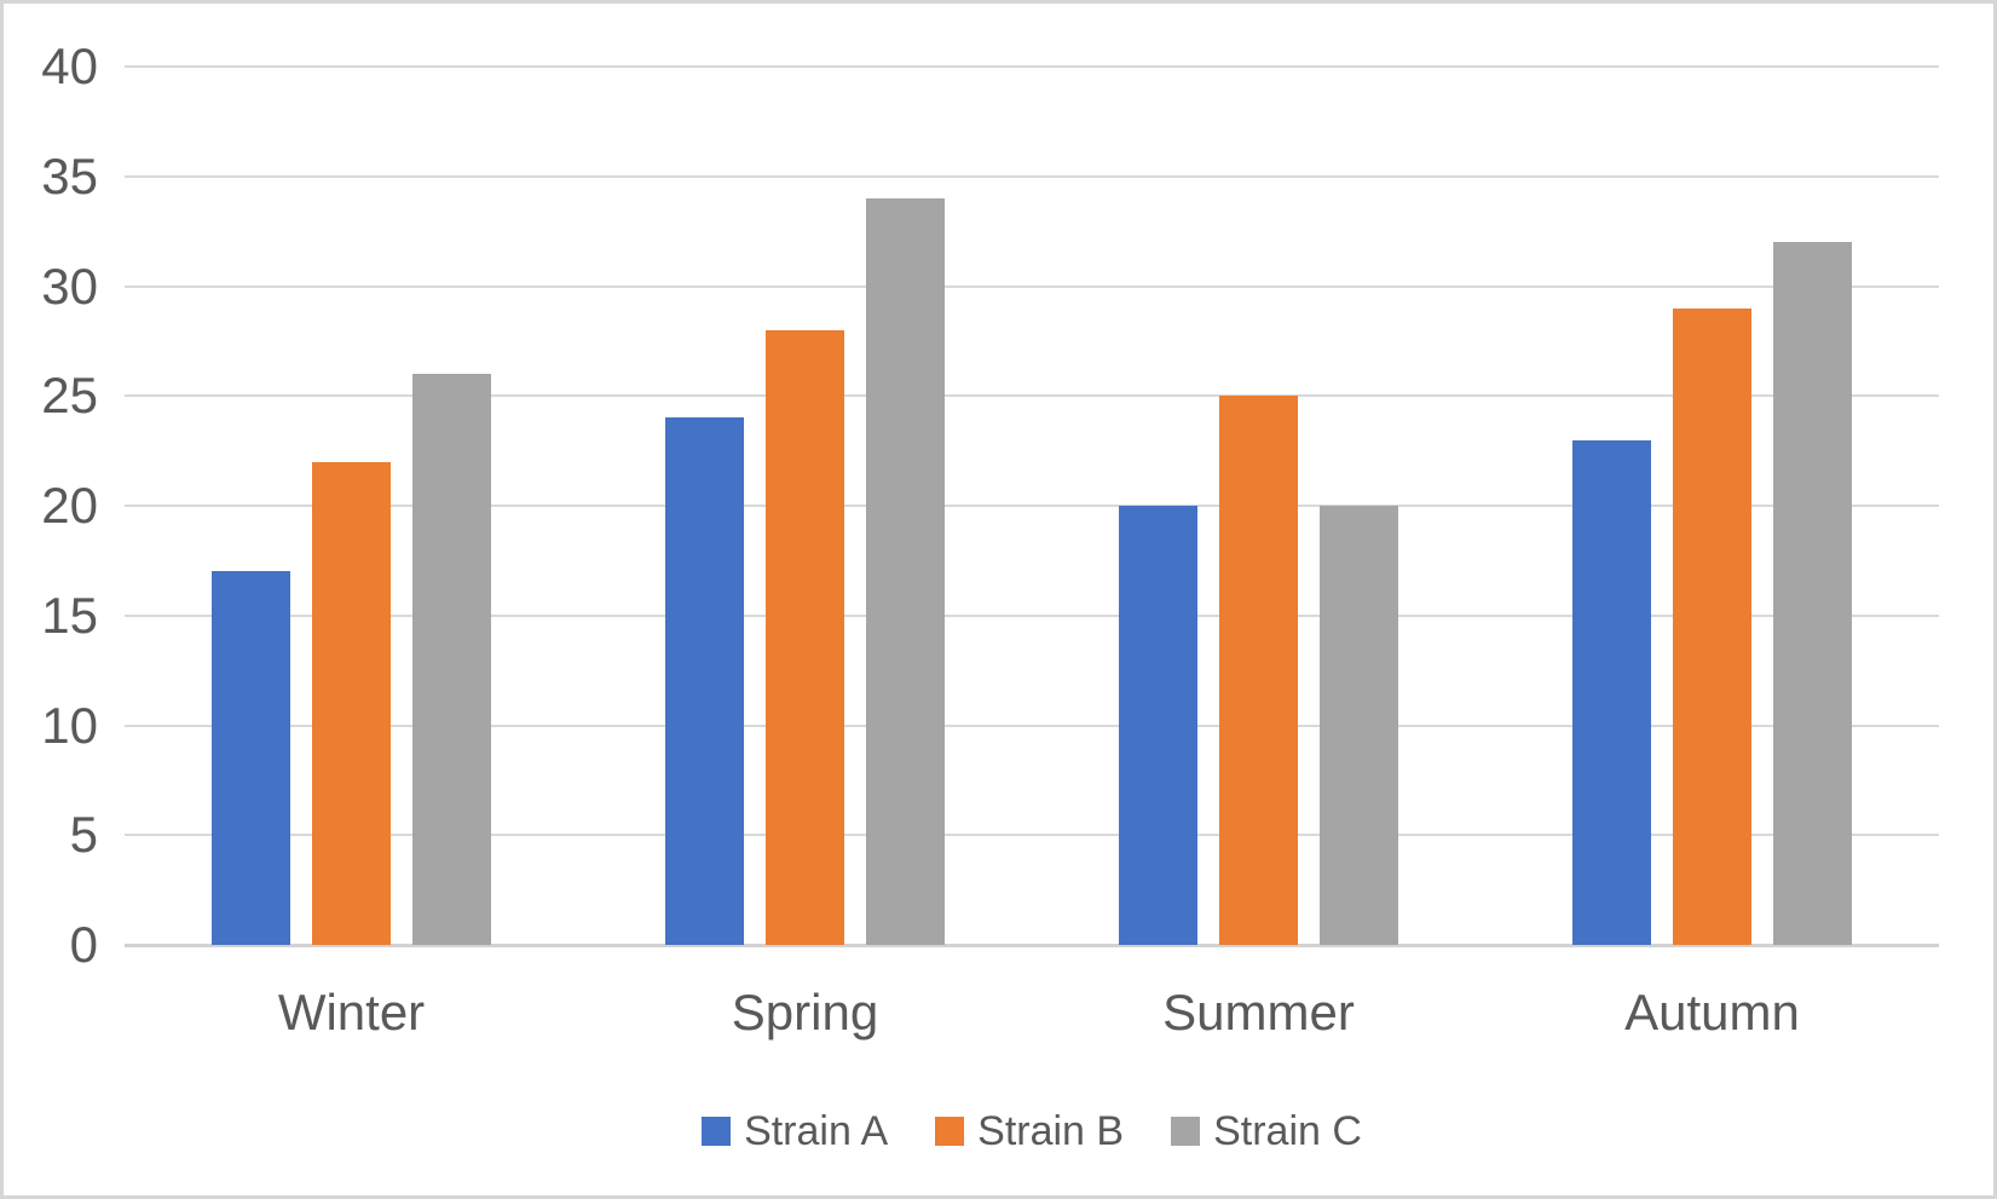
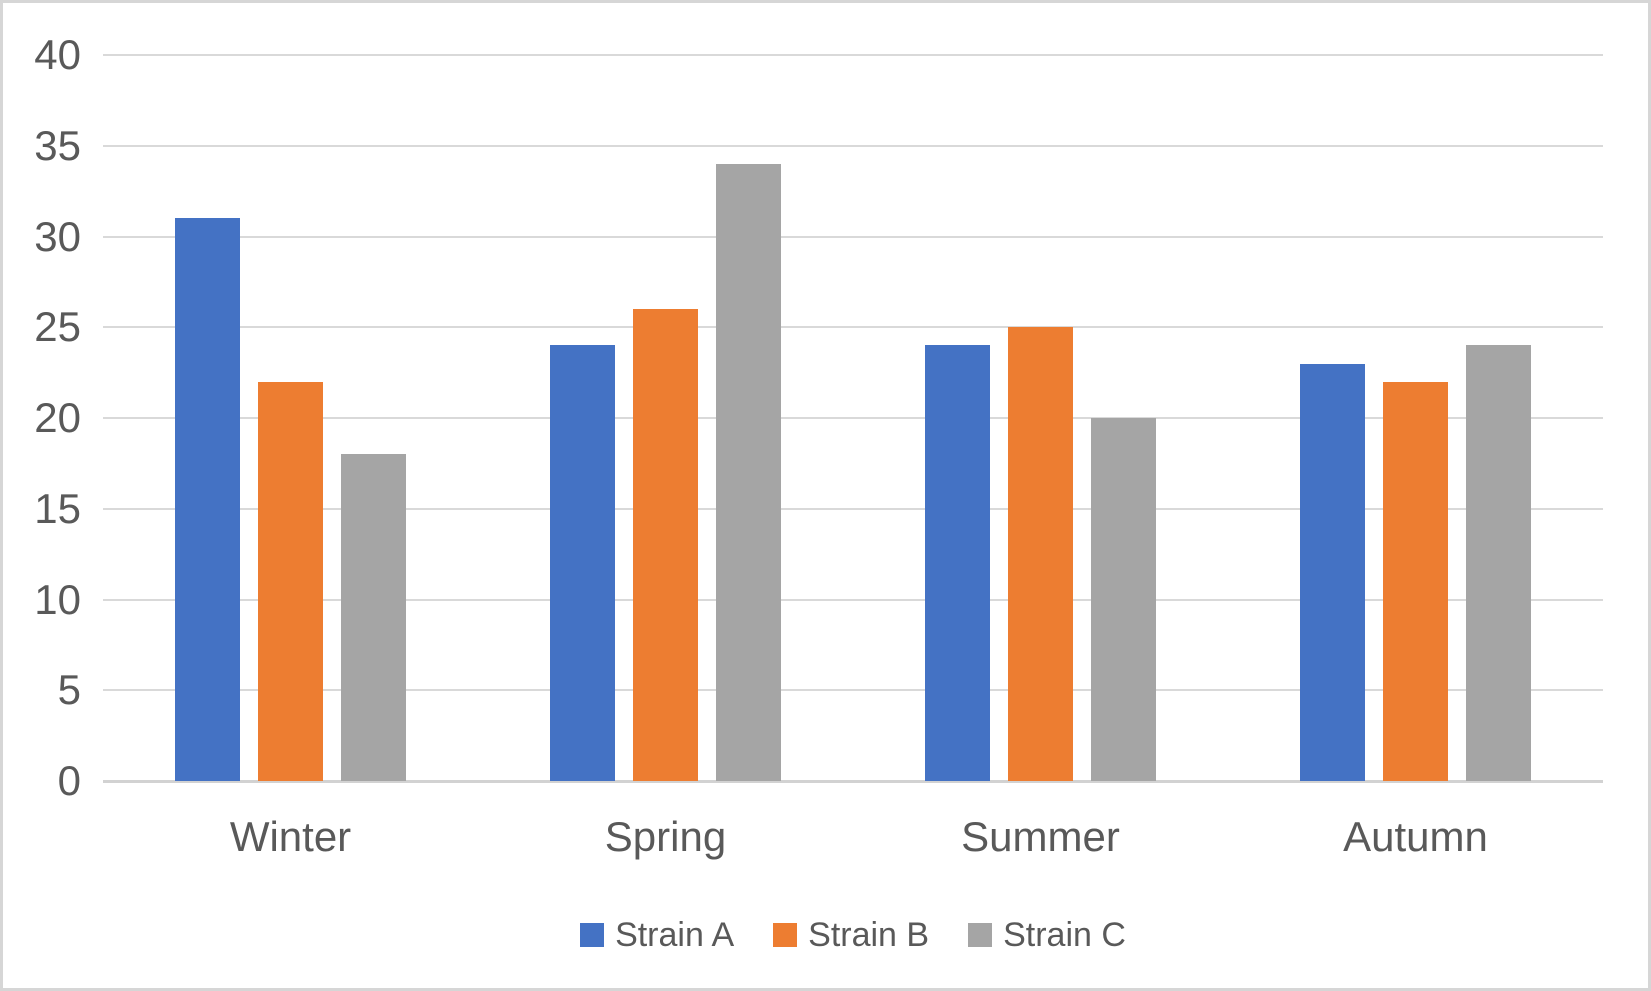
Strain A/Winter: 17 -> 31
Strain C/Winter: 26 -> 18
Strain B/Spring: 28 -> 26
Strain A/Summer: 20 -> 24
Strain B/Autumn: 29 -> 22
Strain C/Autumn: 32 -> 24
